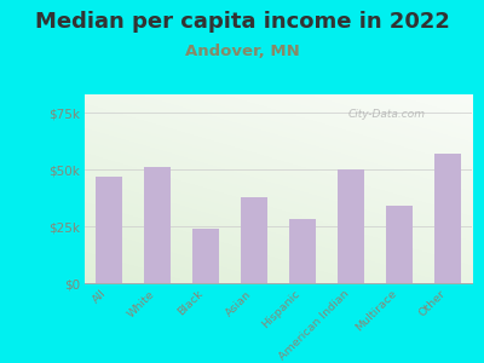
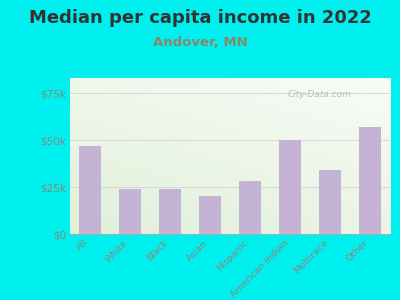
White: $51k -> $24k
Asian: $38k -> $20k
